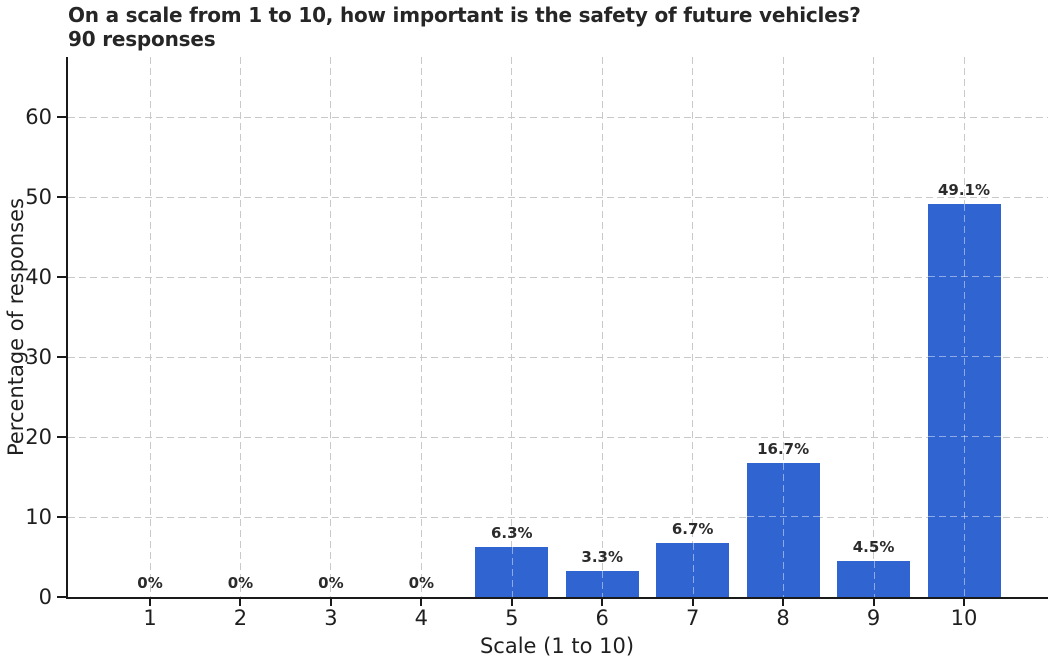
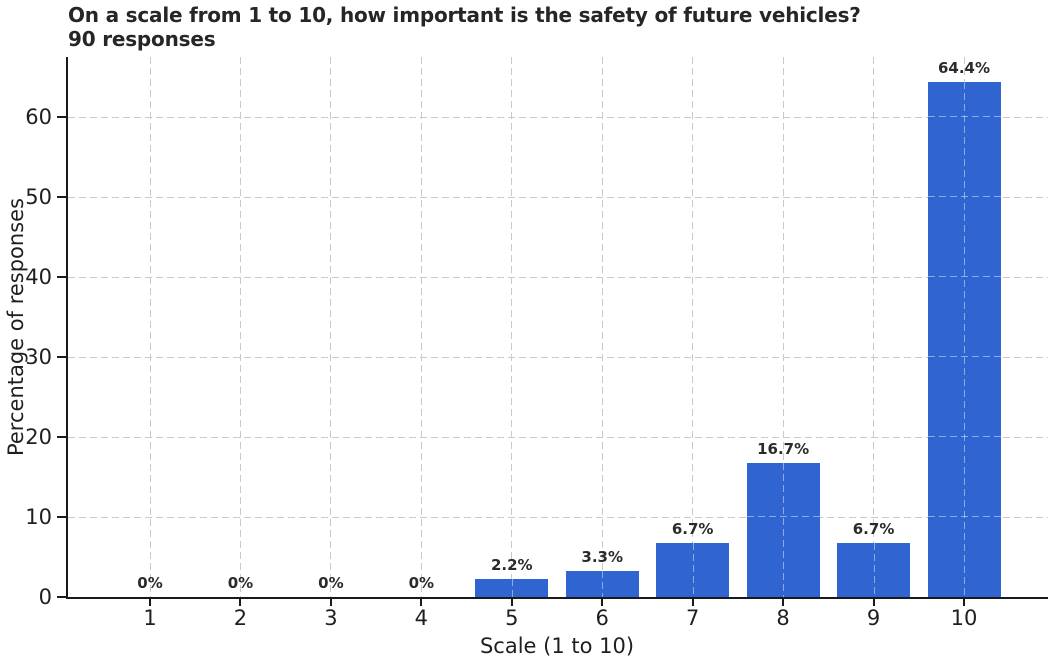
5: 6.3% -> 2.2%
9: 4.5% -> 6.7%
10: 49.1% -> 64.4%
